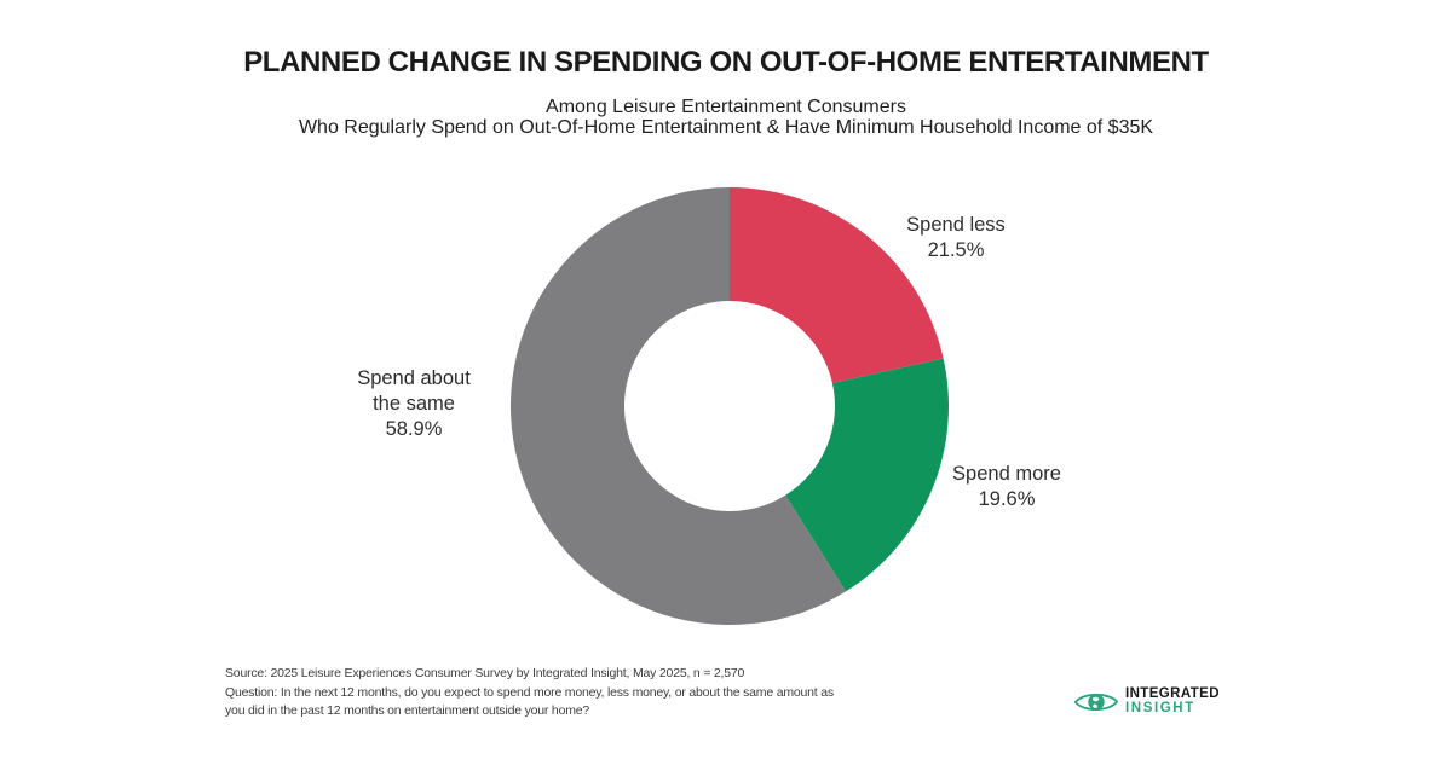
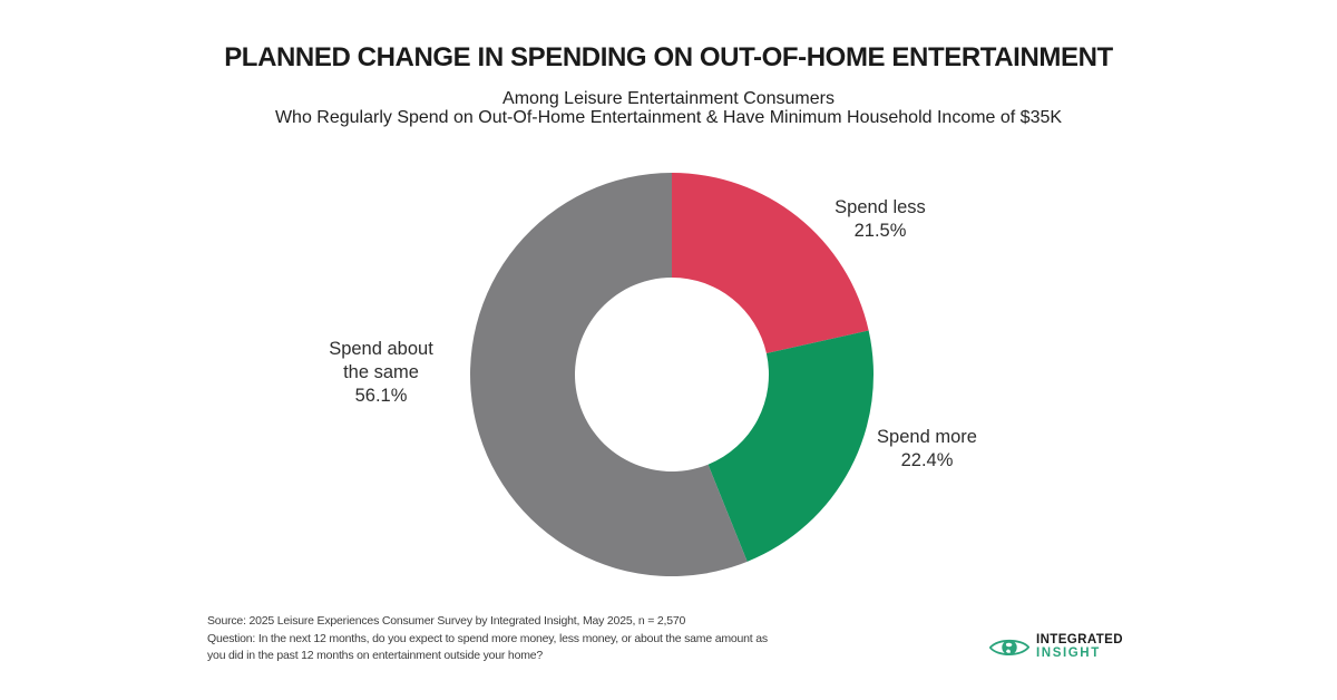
Spend more: 19.6% -> 22.4%
Spend about the same: 58.9% -> 56.1%
